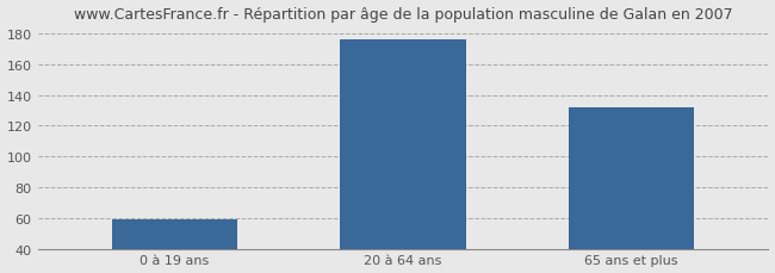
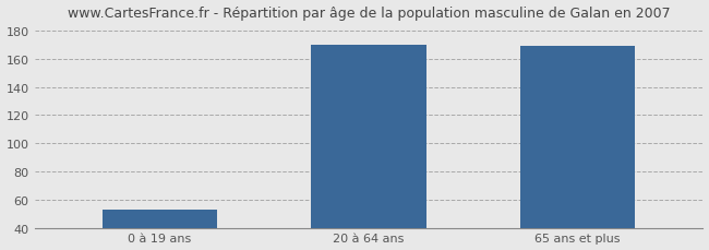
0 à 19 ans: 59 -> 53
20 à 64 ans: 176 -> 170
65 ans et plus: 132 -> 169
